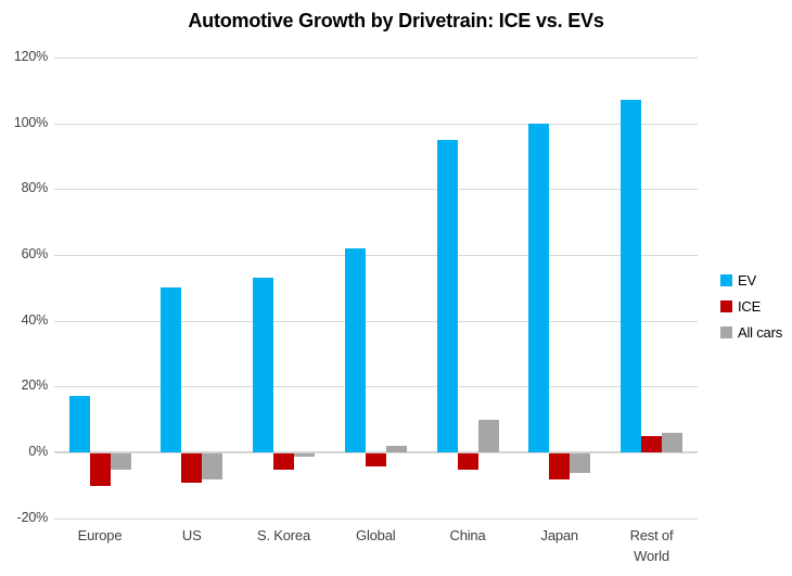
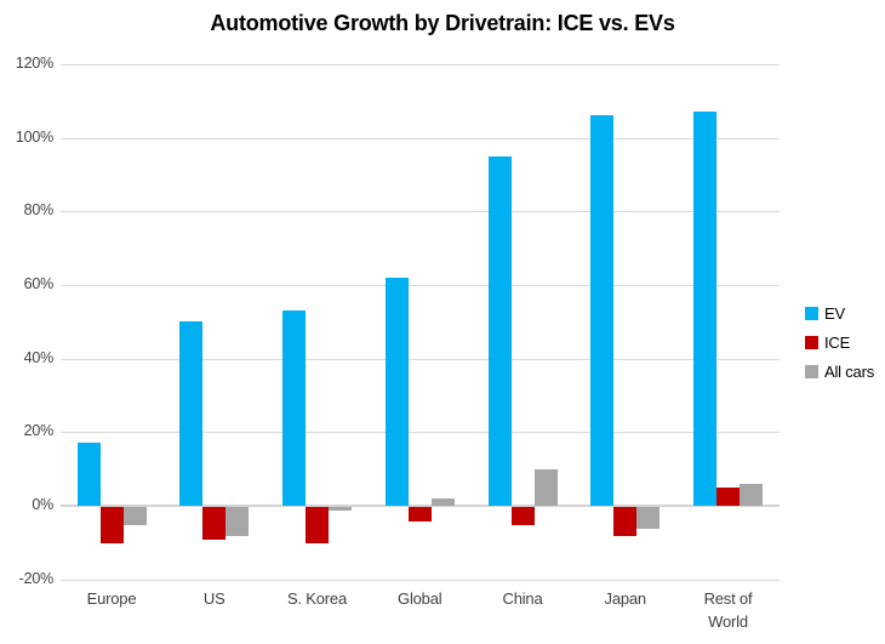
ICE/S. Korea: -5% -> -10%
EV/Japan: 100% -> 106%
